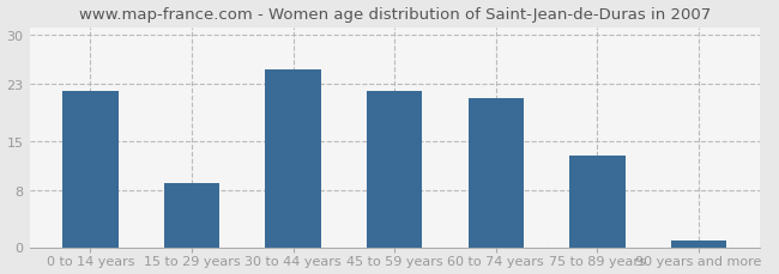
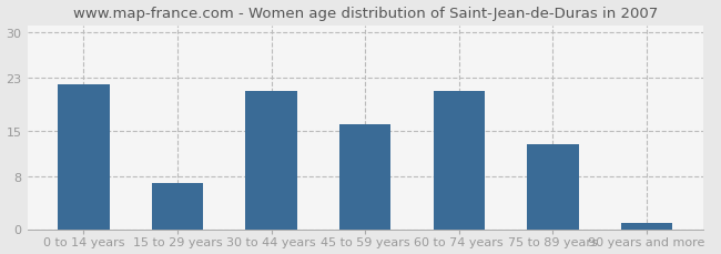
15 to 29 years: 9 -> 7
30 to 44 years: 25 -> 21
45 to 59 years: 22 -> 16
